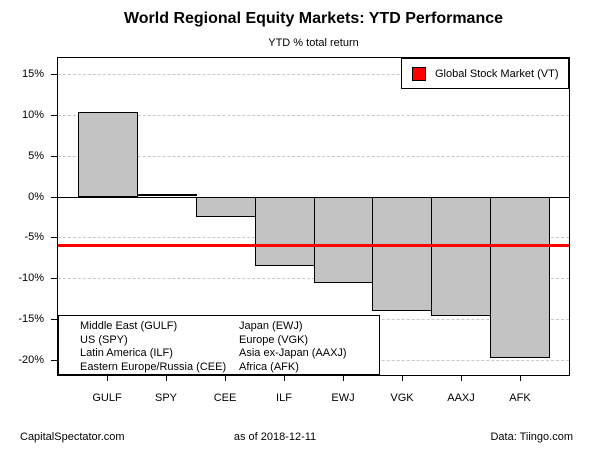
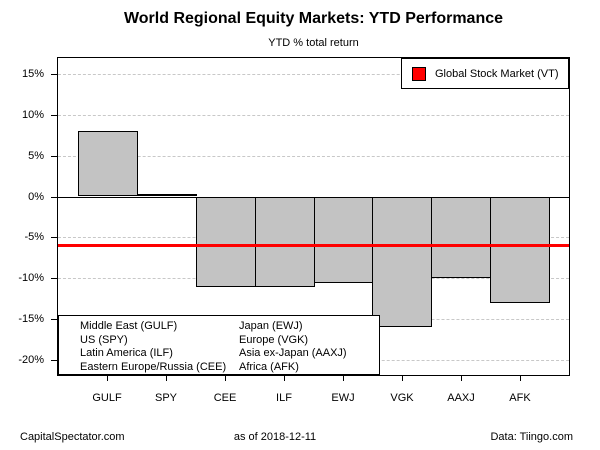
GULF: 10% -> 8%
CEE: -2% -> -11%
ILF: -8% -> -11%
VGK: -14% -> -16%
AAXJ: -15% -> -10%
AFK: -20% -> -13%
